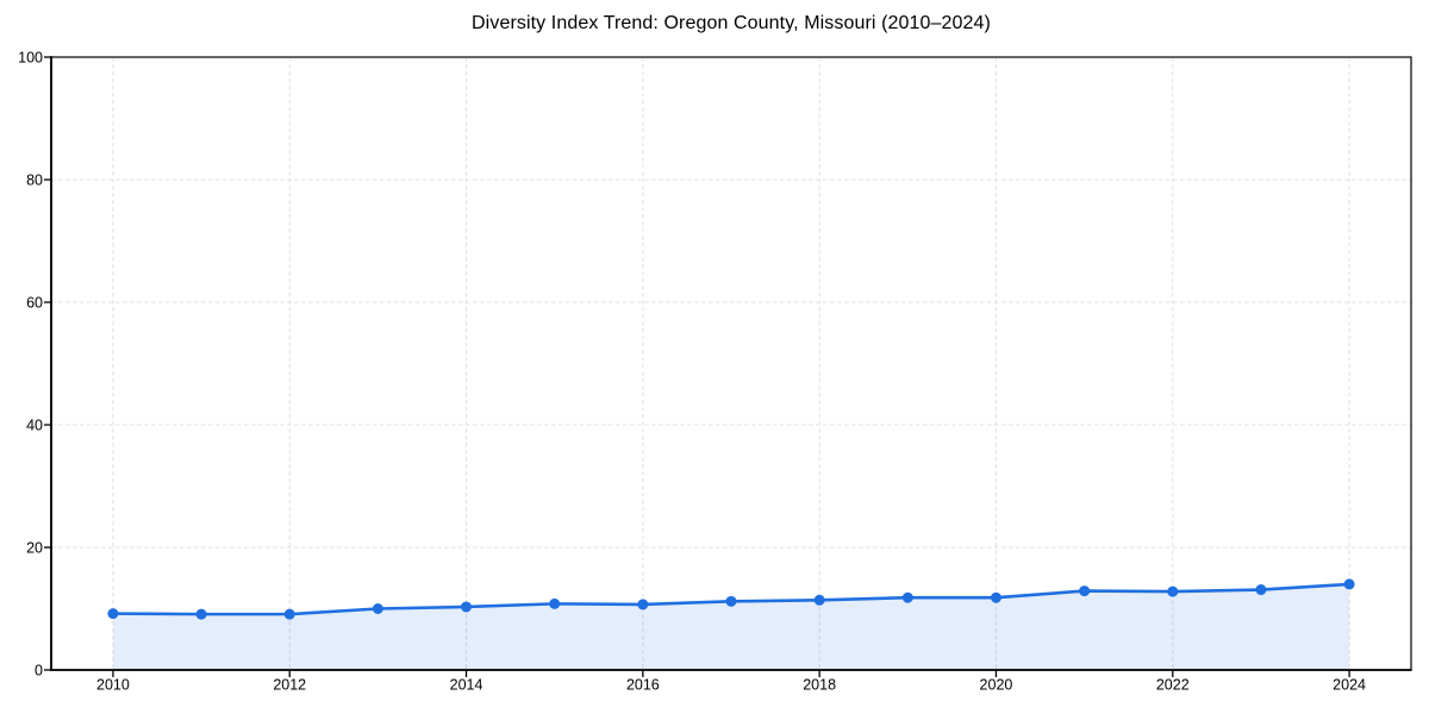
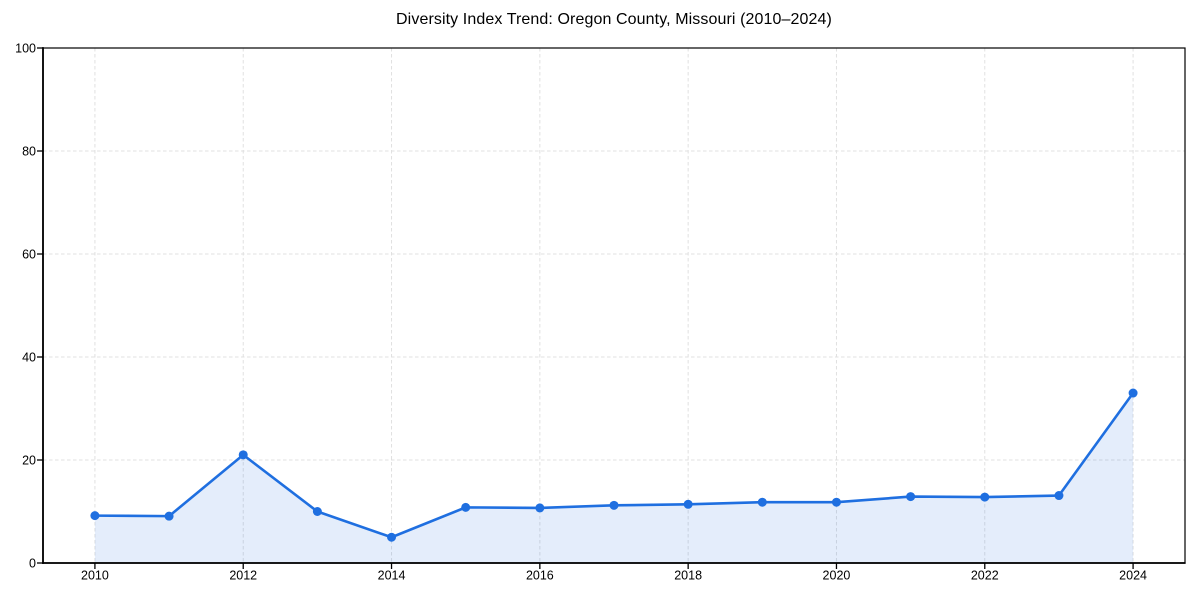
2012: 9 -> 21
2014: 10 -> 5
2024: 14 -> 33
